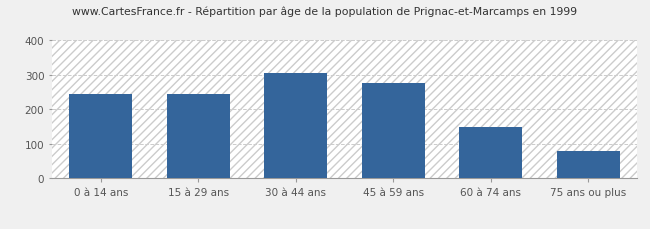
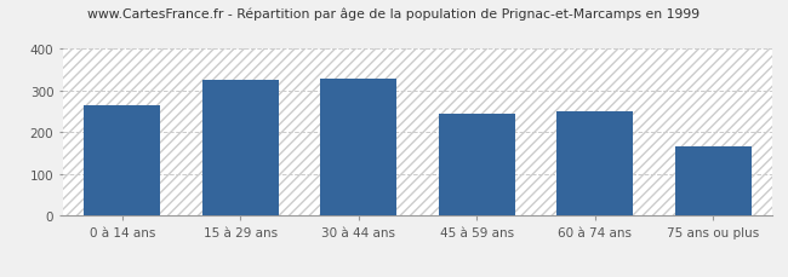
0 à 14 ans: 245 -> 265
15 à 29 ans: 244 -> 325
30 à 44 ans: 305 -> 330
45 à 59 ans: 276 -> 245
60 à 74 ans: 149 -> 250
75 ans ou plus: 78 -> 165
